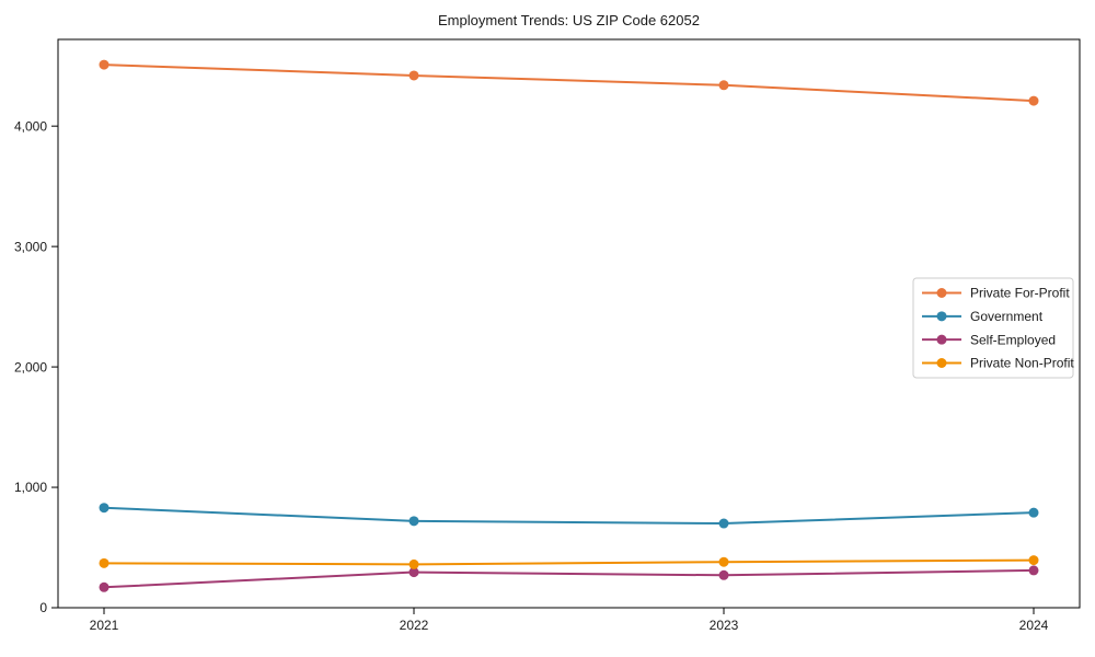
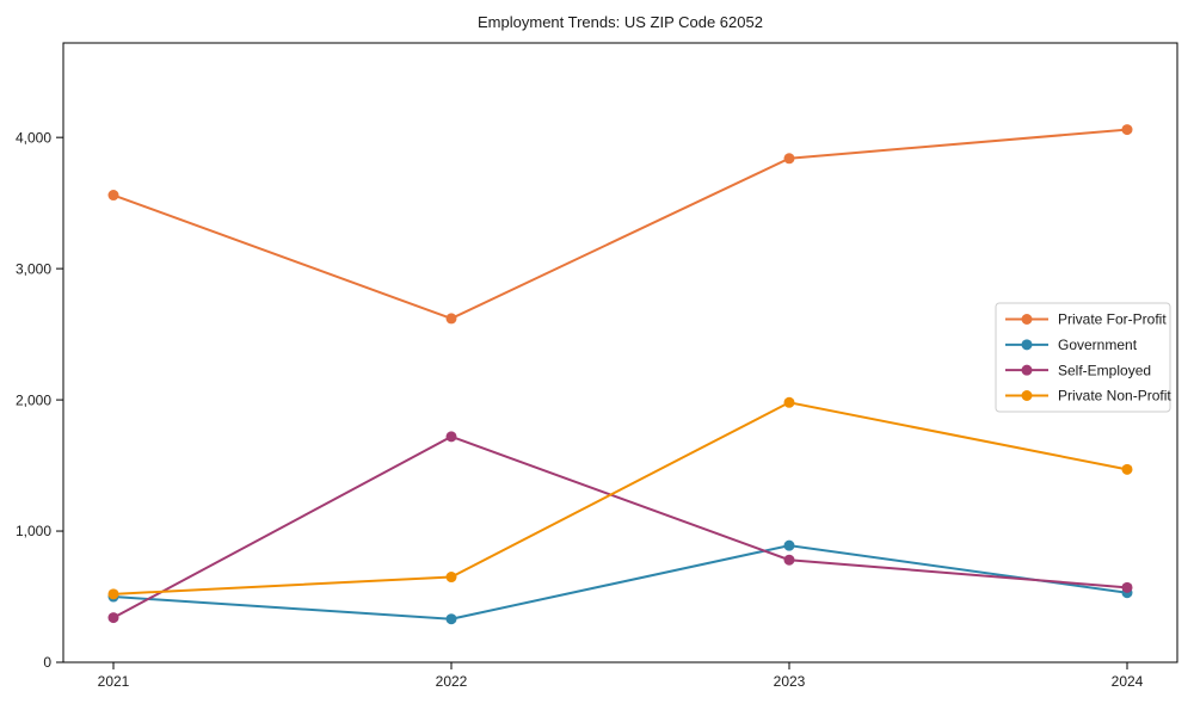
Private For-Profit/2021: 4510 -> 3560
Government/2021: 830 -> 500
Self-Employed/2021: 170 -> 340
Private Non-Profit/2021: 370 -> 520
Private For-Profit/2022: 4420 -> 2620
Government/2022: 720 -> 330
Self-Employed/2022: 300 -> 1720
Private Non-Profit/2022: 360 -> 650
Private For-Profit/2023: 4340 -> 3840
Government/2023: 700 -> 890
Self-Employed/2023: 270 -> 780
Private Non-Profit/2023: 380 -> 1980
Private For-Profit/2024: 4210 -> 4060
Government/2024: 790 -> 530
Self-Employed/2024: 310 -> 570
Private Non-Profit/2024: 400 -> 1470
